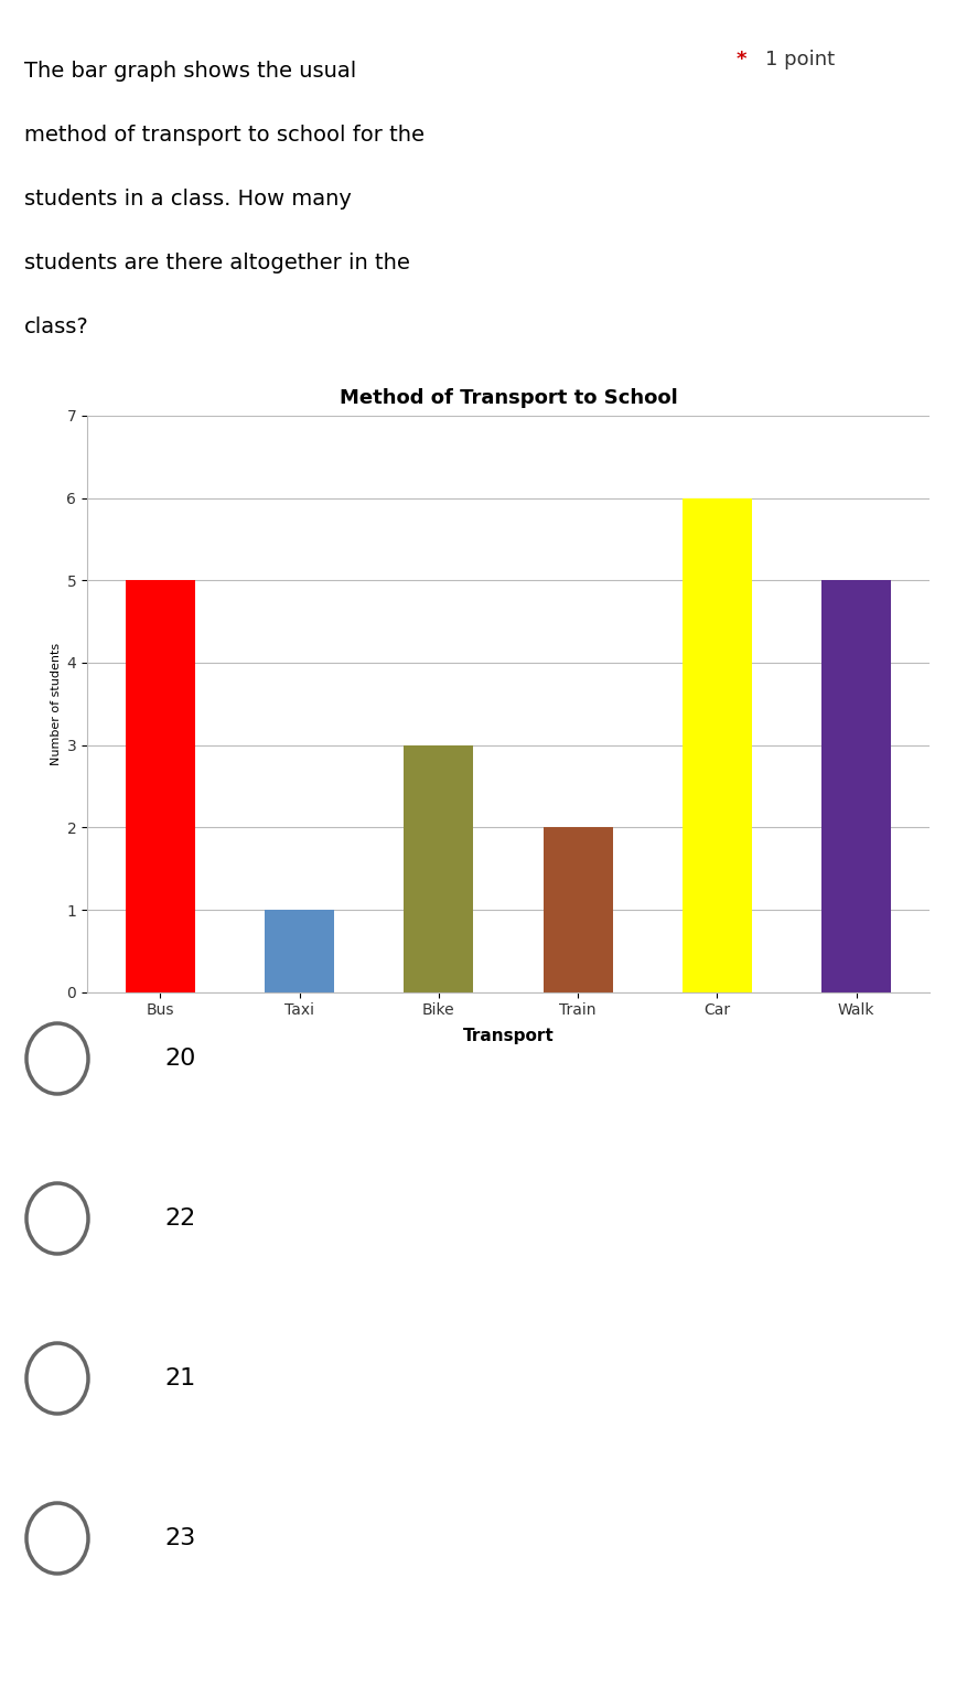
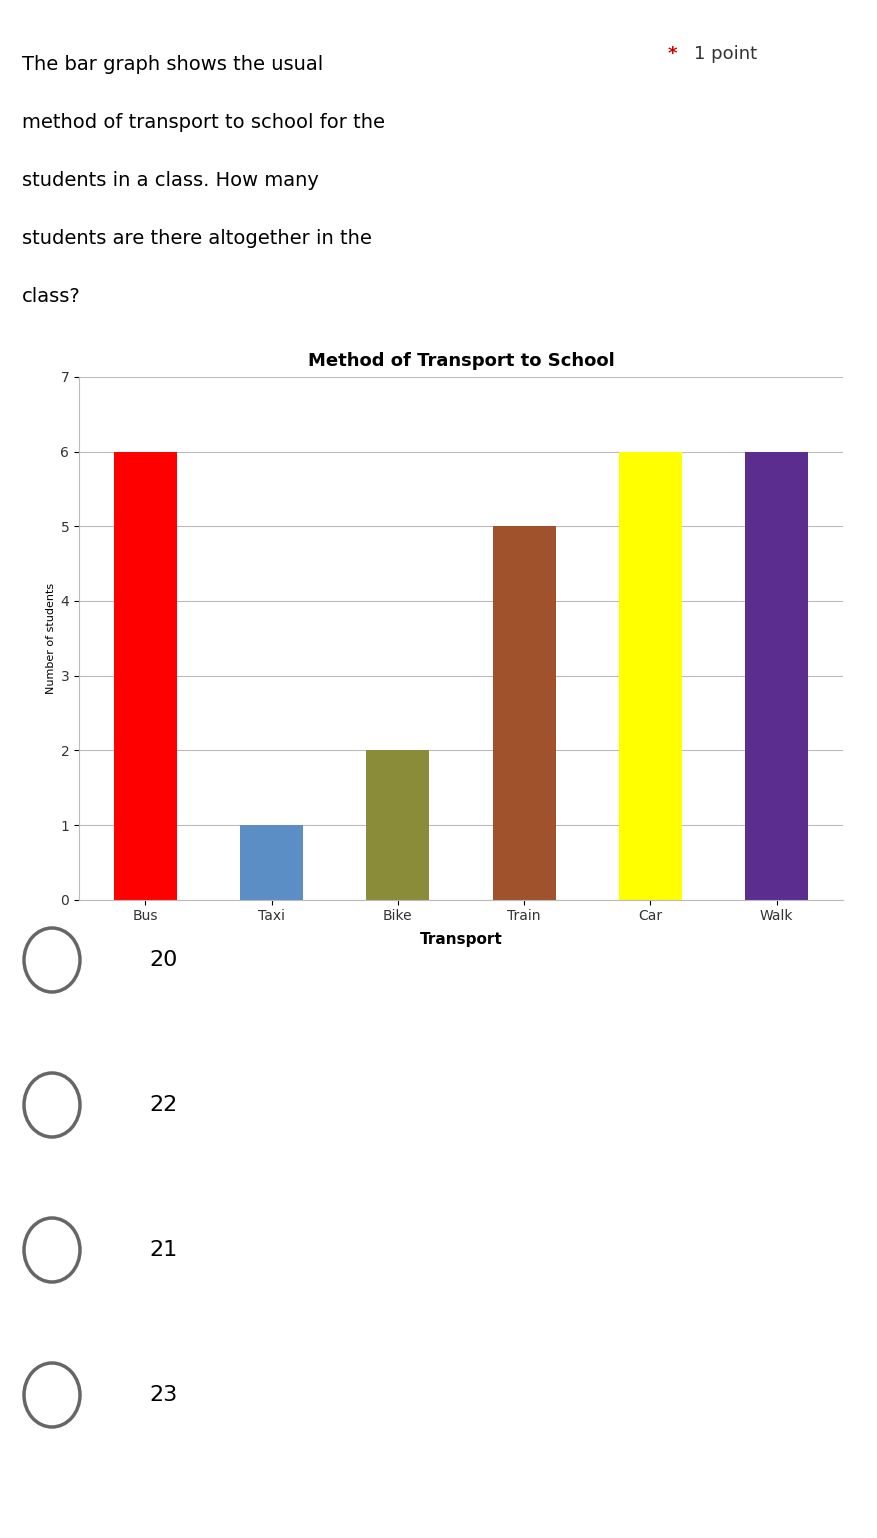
Bus: 5 -> 6
Bike: 3 -> 2
Train: 2 -> 5
Walk: 5 -> 6
